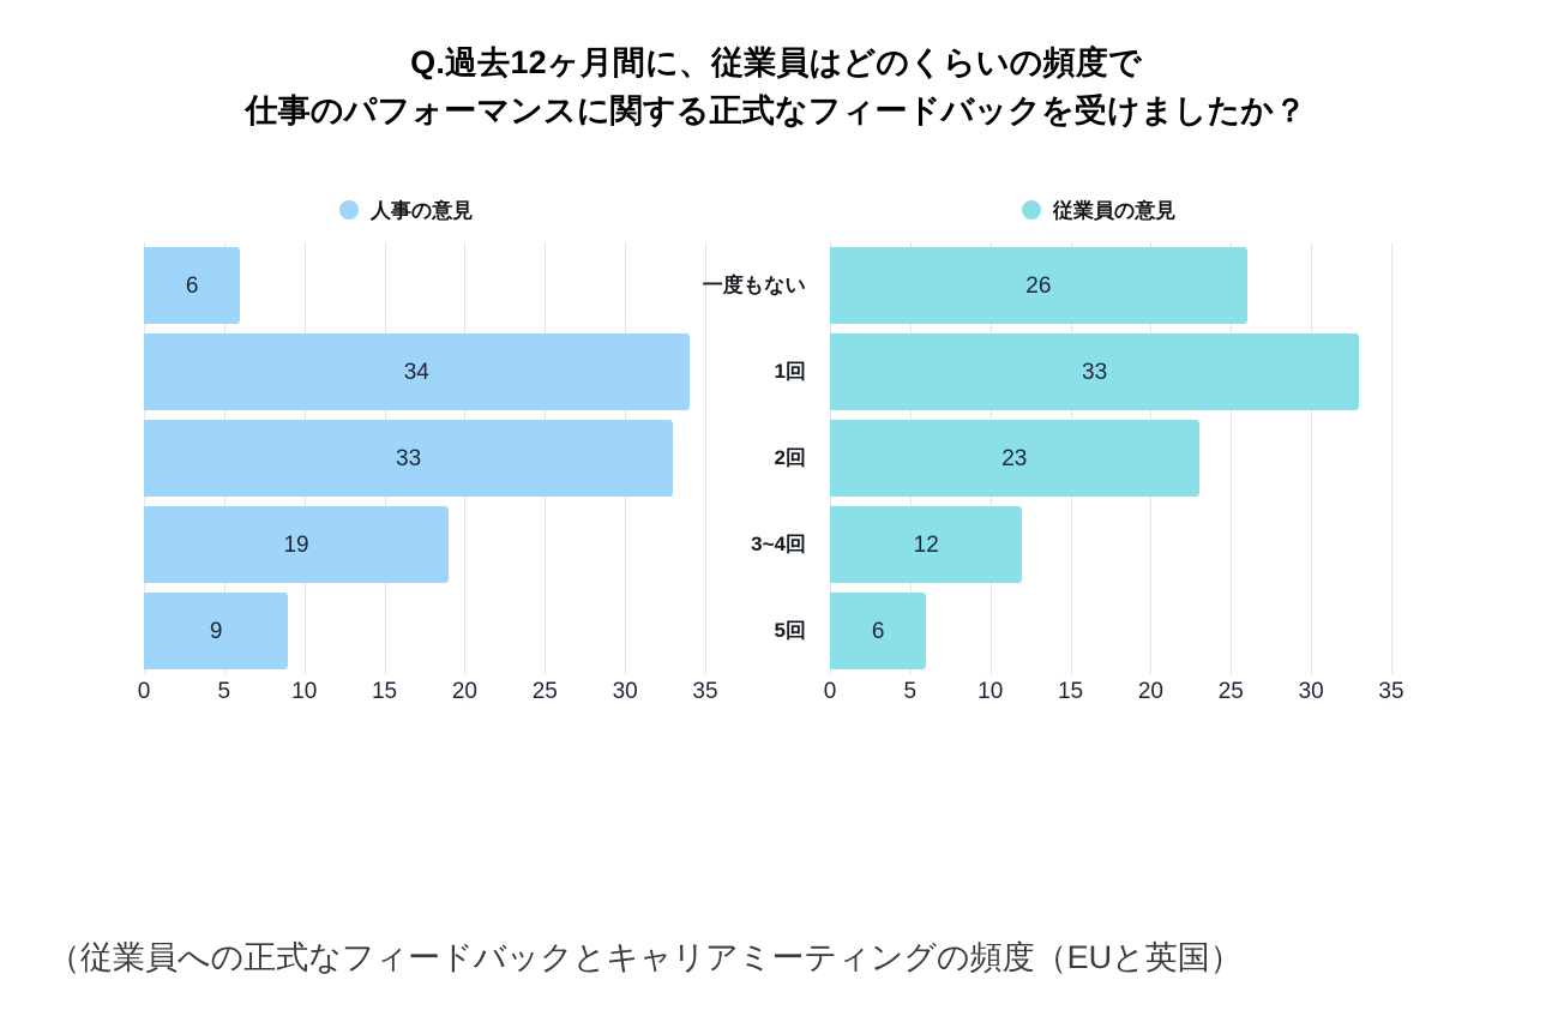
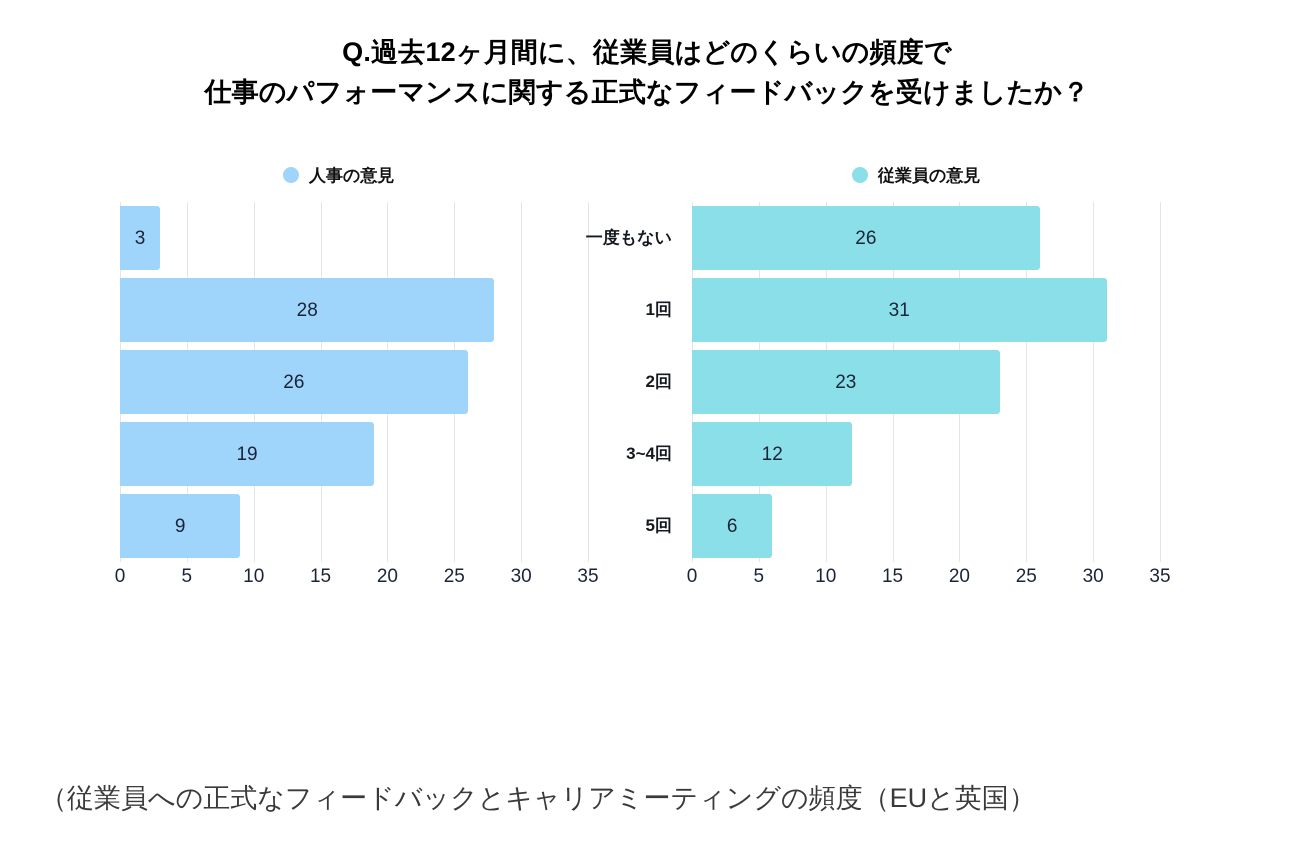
人事の意見/一度もない: 6 -> 3
人事の意見/1回: 34 -> 28
人事の意見/2回: 33 -> 26
従業員の意見/1回: 33 -> 31
